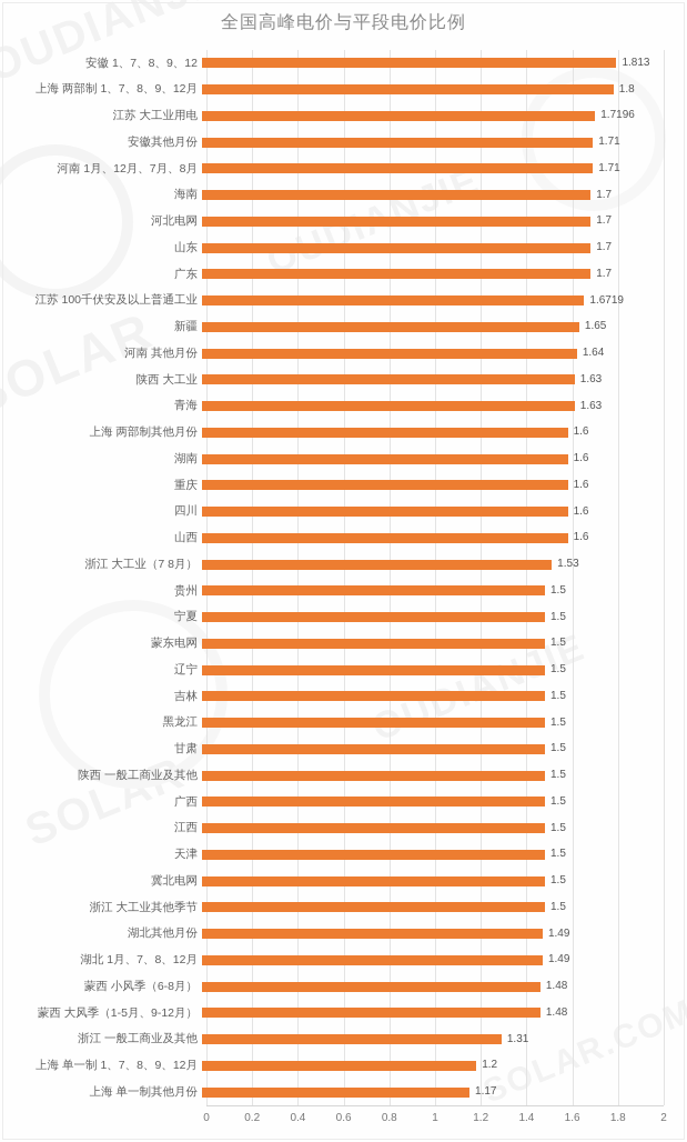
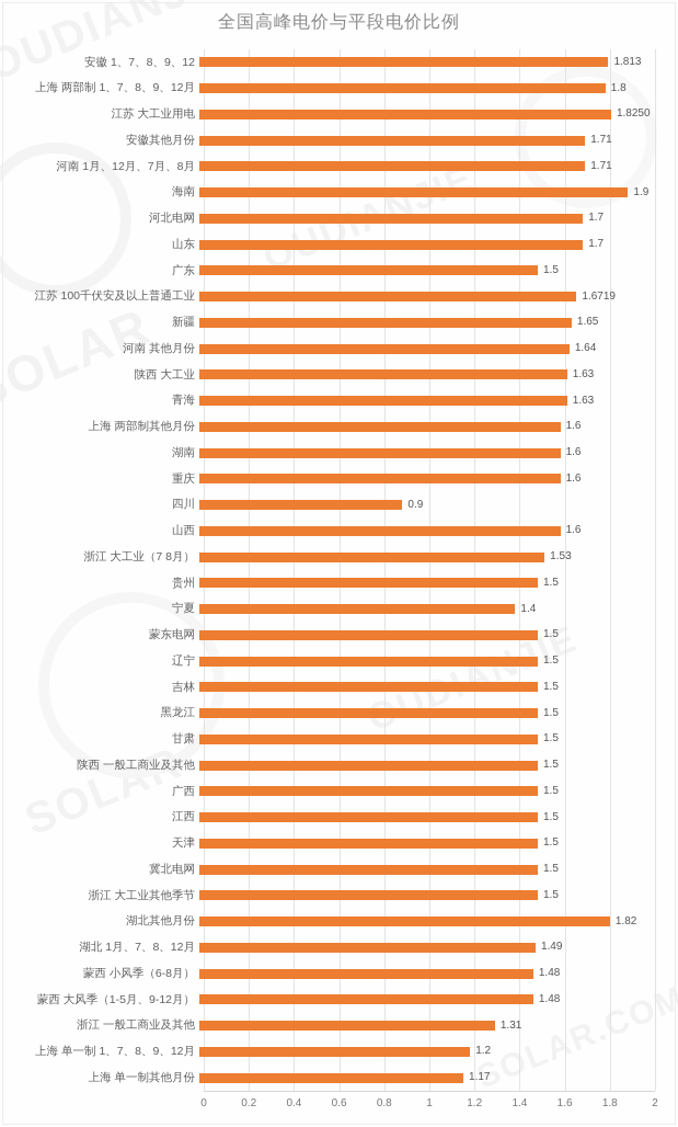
江苏 大工业用电: 1.7196 -> 1.8250
海南: 1.7 -> 1.9
广东: 1.7 -> 1.5
四川: 1.6 -> 0.9
宁夏: 1.5 -> 1.4
湖北其他月份: 1.49 -> 1.82
